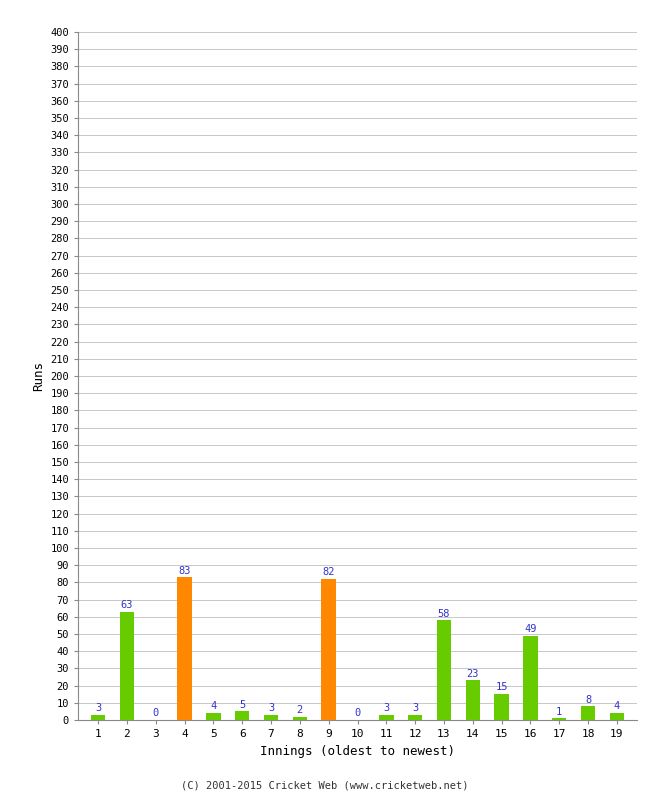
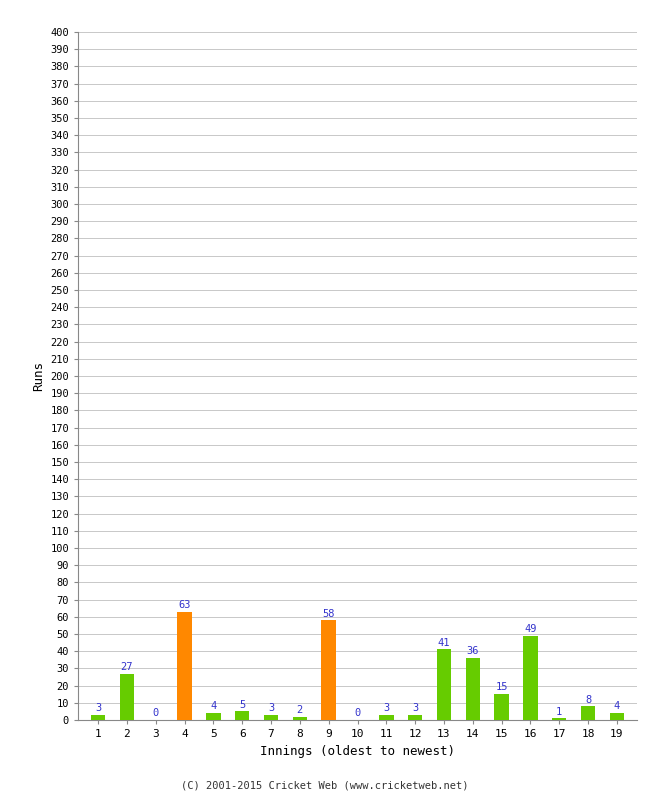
2: 63 -> 27
4: 83 -> 63
9: 82 -> 58
13: 58 -> 41
14: 23 -> 36
